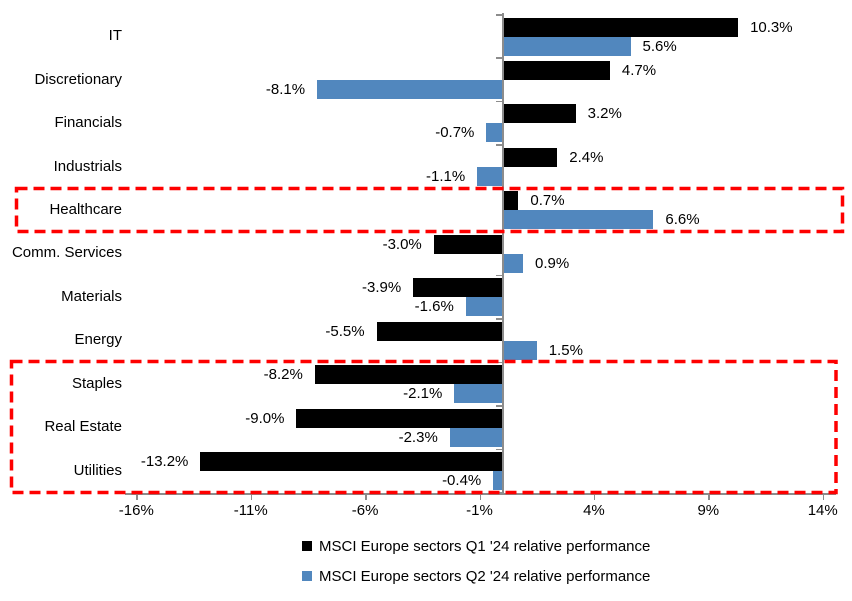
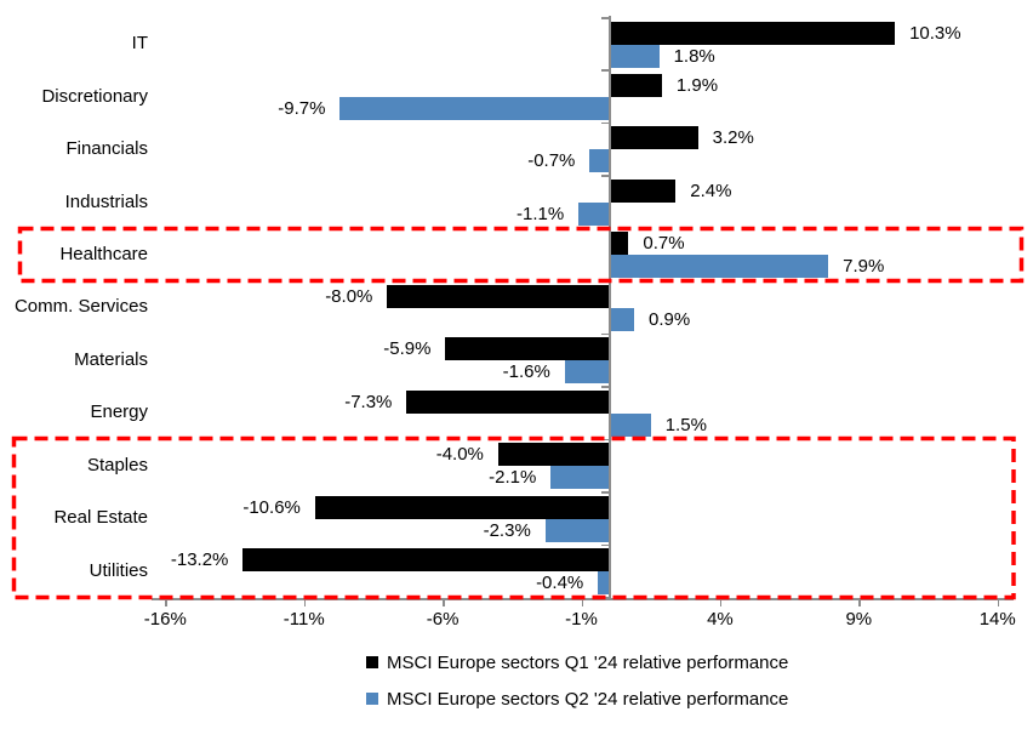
MSCI Europe sectors Q2 '24 relative performance/IT: 5.6% -> 1.8%
MSCI Europe sectors Q1 '24 relative performance/Discretionary: 4.7% -> 1.9%
MSCI Europe sectors Q2 '24 relative performance/Discretionary: -8.1% -> -9.7%
MSCI Europe sectors Q2 '24 relative performance/Healthcare: 6.6% -> 7.9%
MSCI Europe sectors Q1 '24 relative performance/Comm. Services: -3.0% -> -8.0%
MSCI Europe sectors Q1 '24 relative performance/Materials: -3.9% -> -5.9%
MSCI Europe sectors Q1 '24 relative performance/Energy: -5.5% -> -7.3%
MSCI Europe sectors Q1 '24 relative performance/Staples: -8.2% -> -4.0%
MSCI Europe sectors Q1 '24 relative performance/Real Estate: -9.0% -> -10.6%
